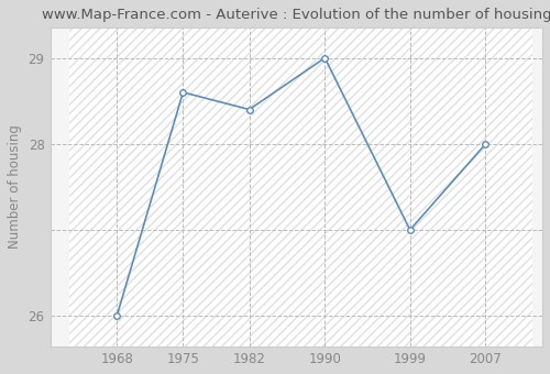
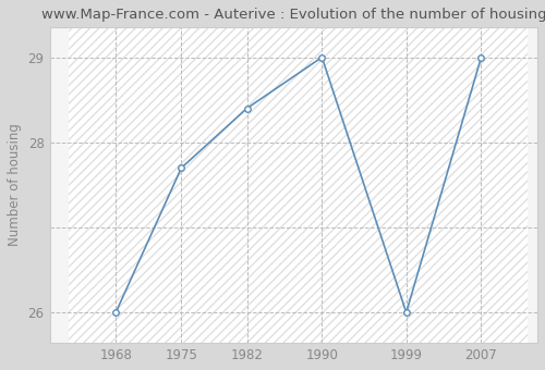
1975: 28.6 -> 27.7
1999: 27.0 -> 26.0
2007: 28.0 -> 29.0
